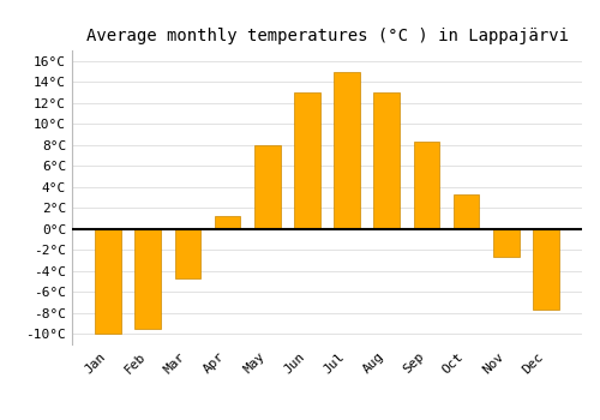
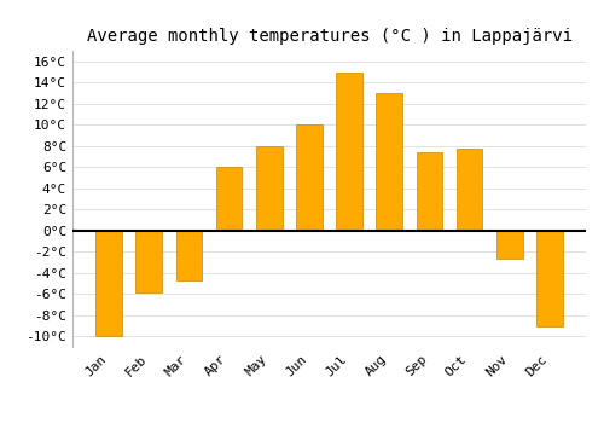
Feb: -9.5°C -> -5.8°C
Apr: 1.2°C -> 6.0°C
Jun: 13.0°C -> 10.0°C
Sep: 8.3°C -> 7.4°C
Oct: 3.3°C -> 7.8°C
Dec: -7.7°C -> -9.0°C
